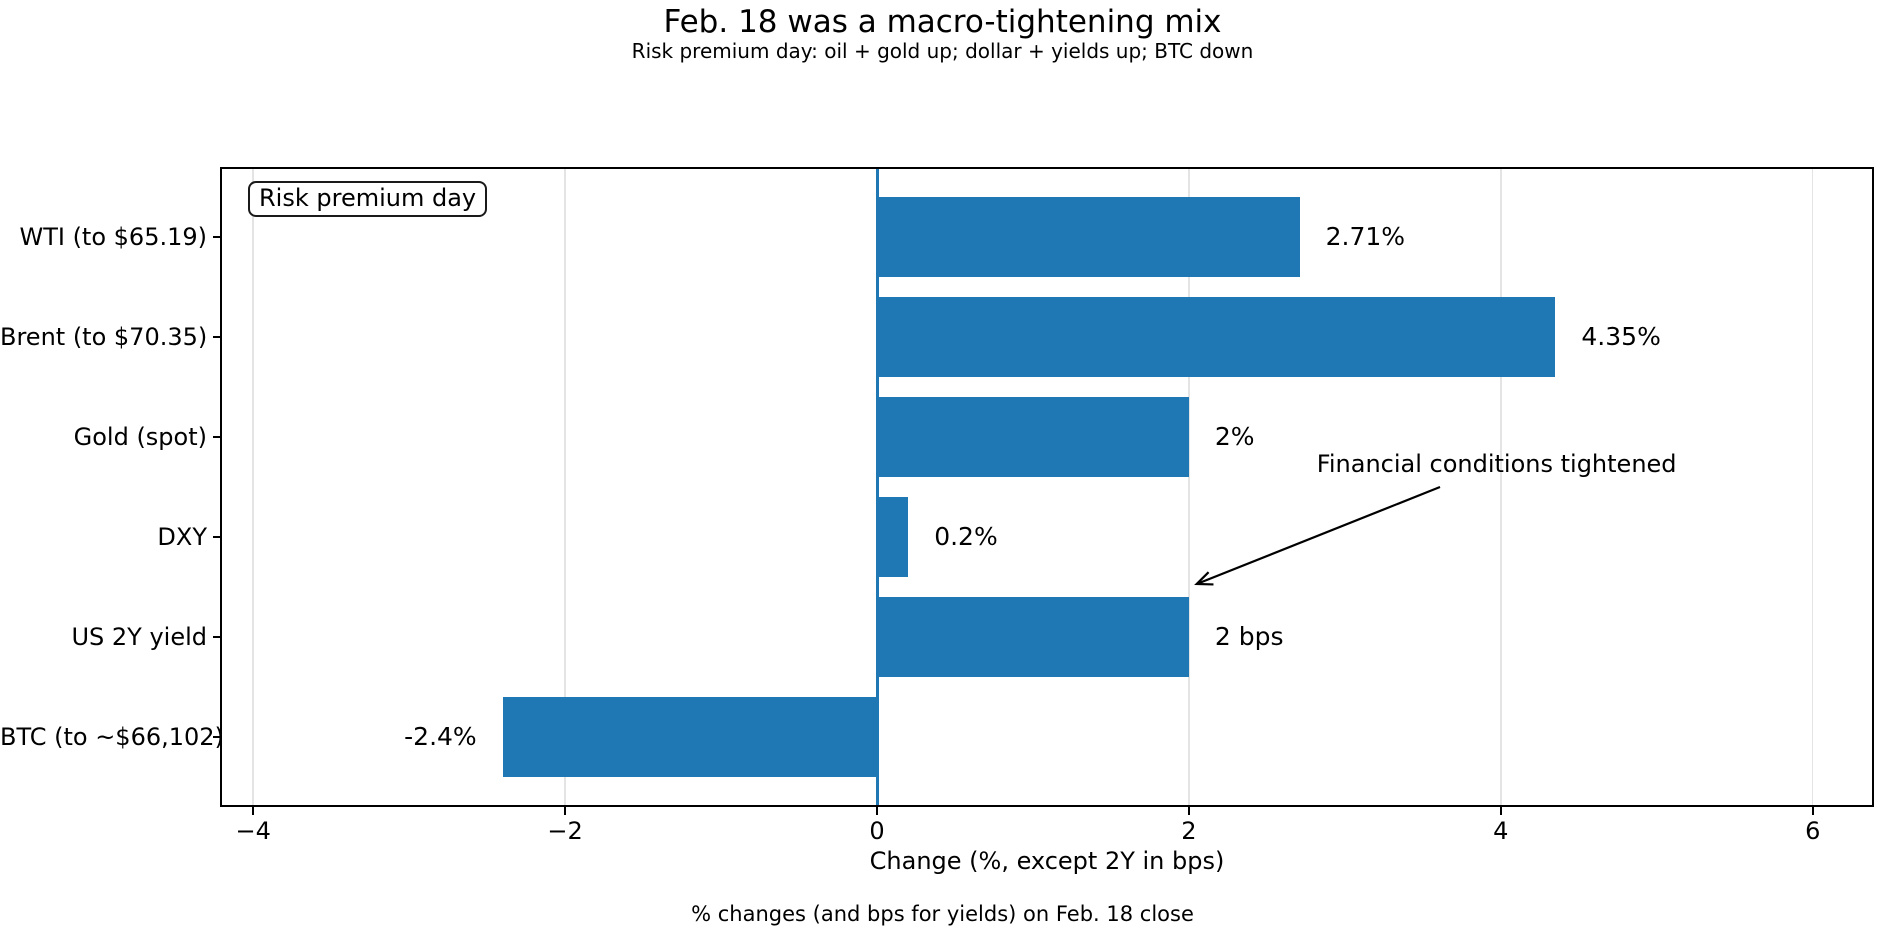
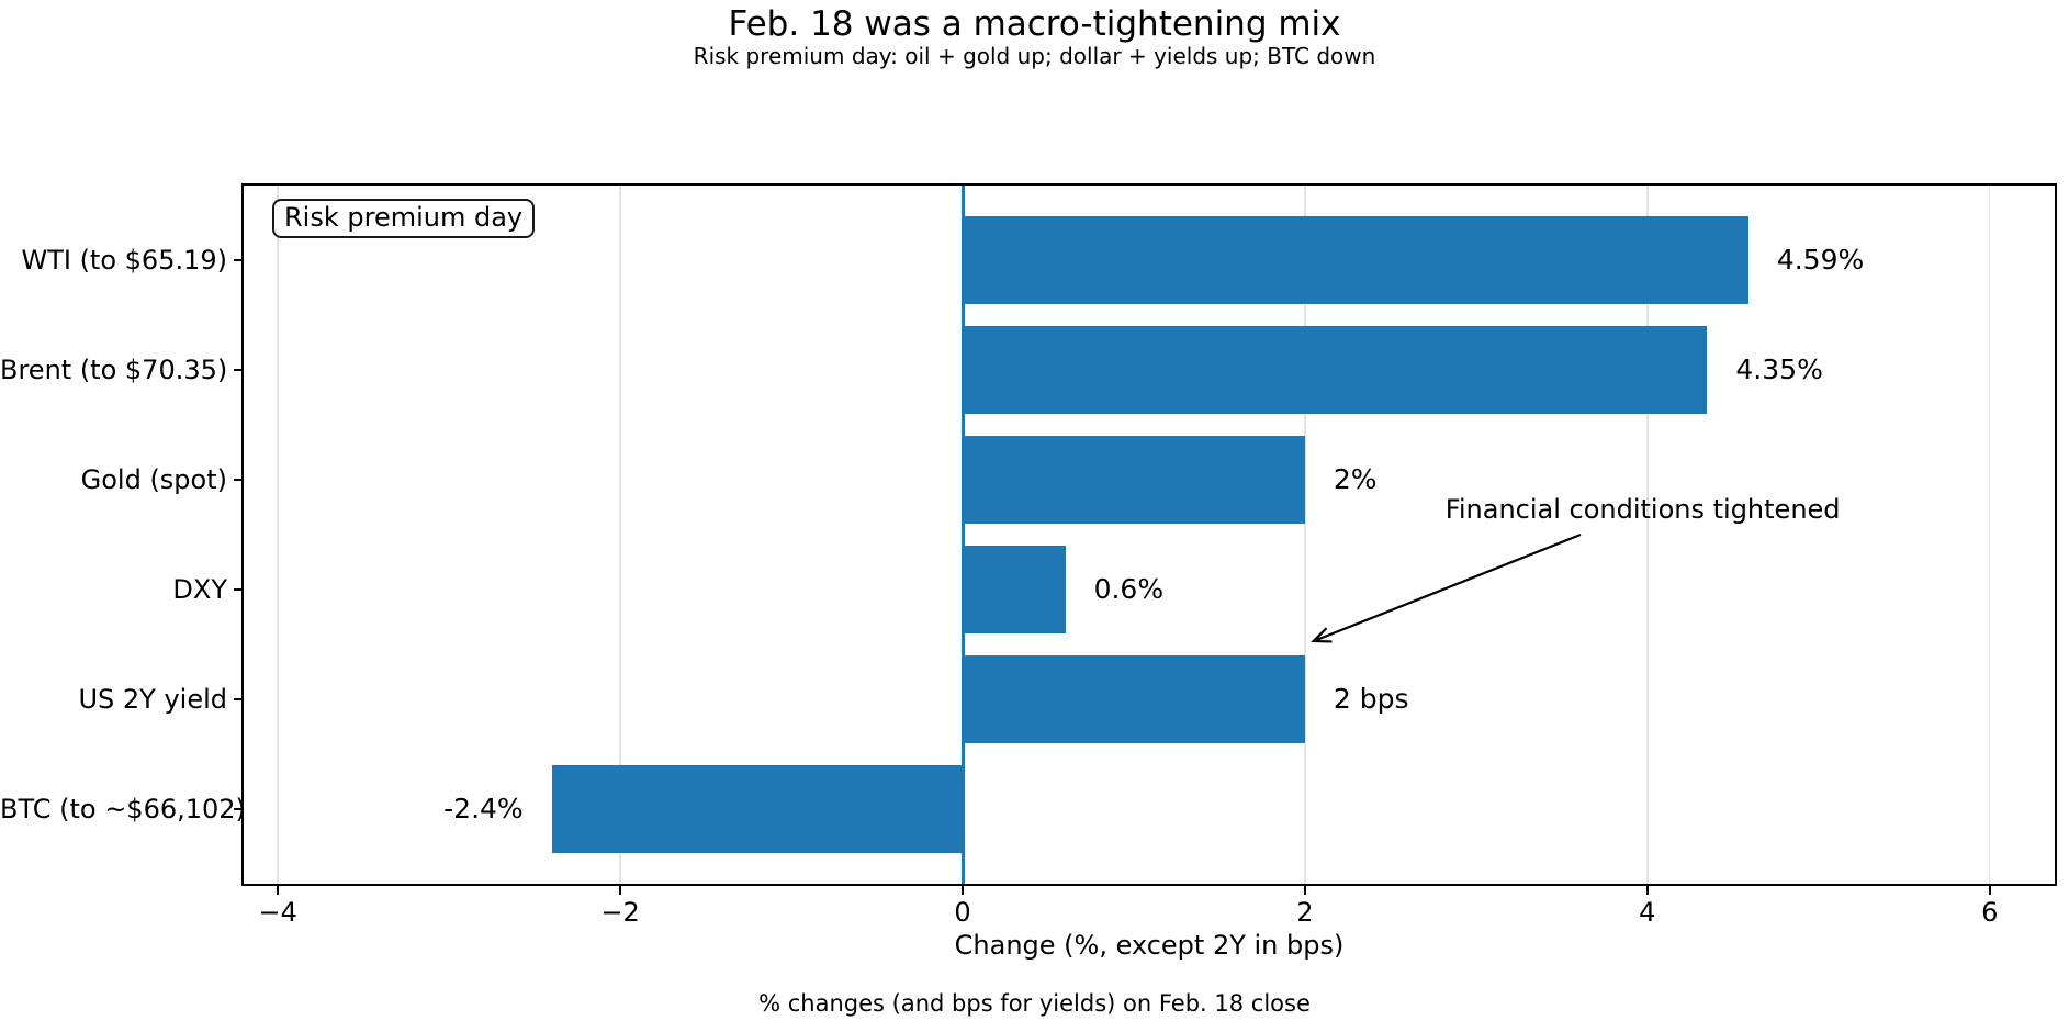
WTI (to $65.19): 2.71% -> 4.59%
DXY: 0.2% -> 0.6%
